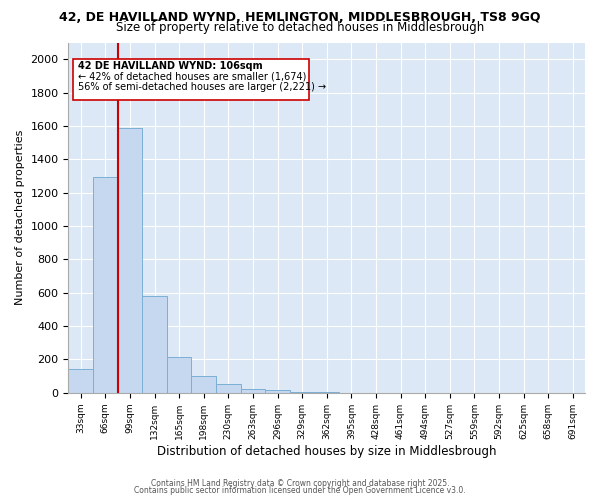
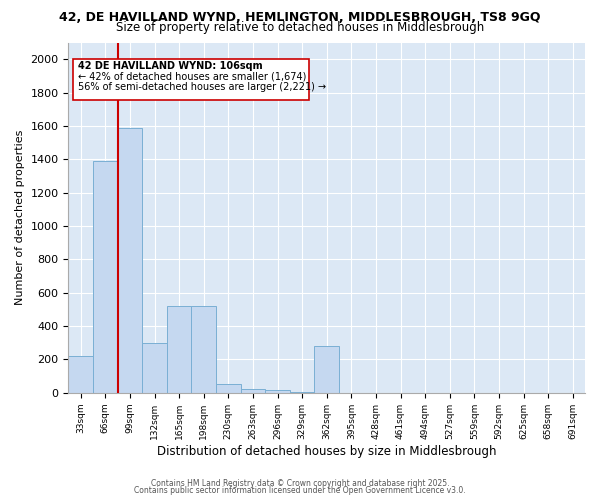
33sqm: 140 -> 220
66sqm: 1300 -> 1390
132sqm: 580 -> 300
165sqm: 220 -> 520
198sqm: 100 -> 520
362sqm: 0 -> 280
